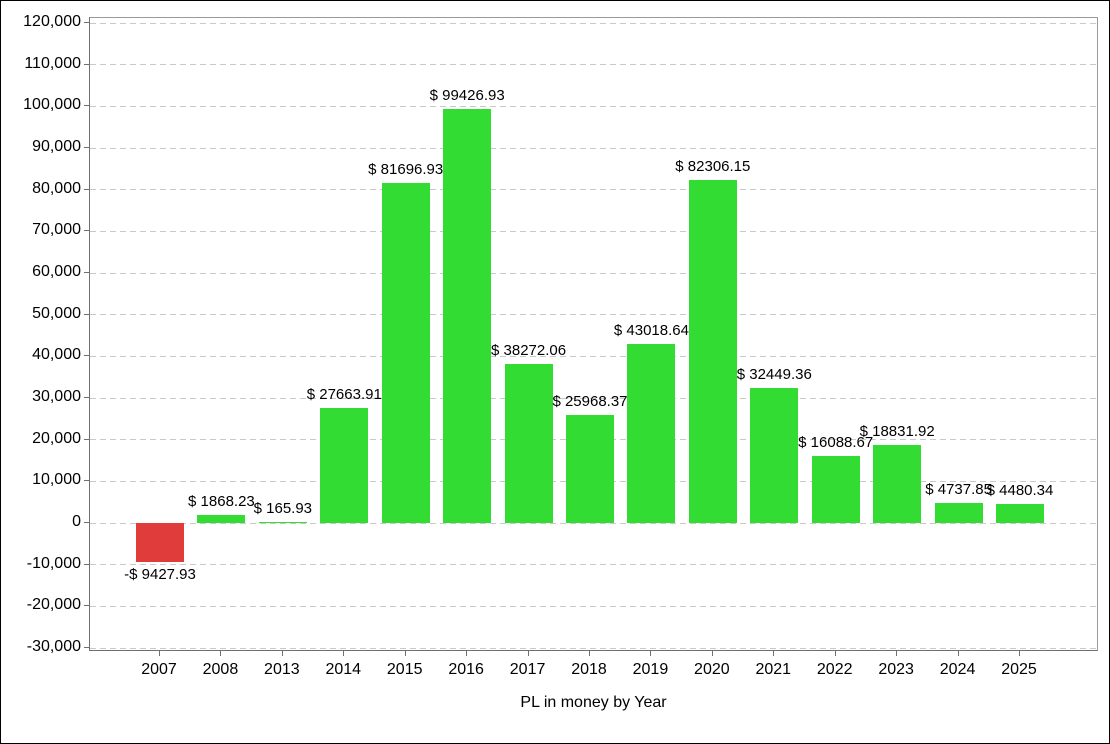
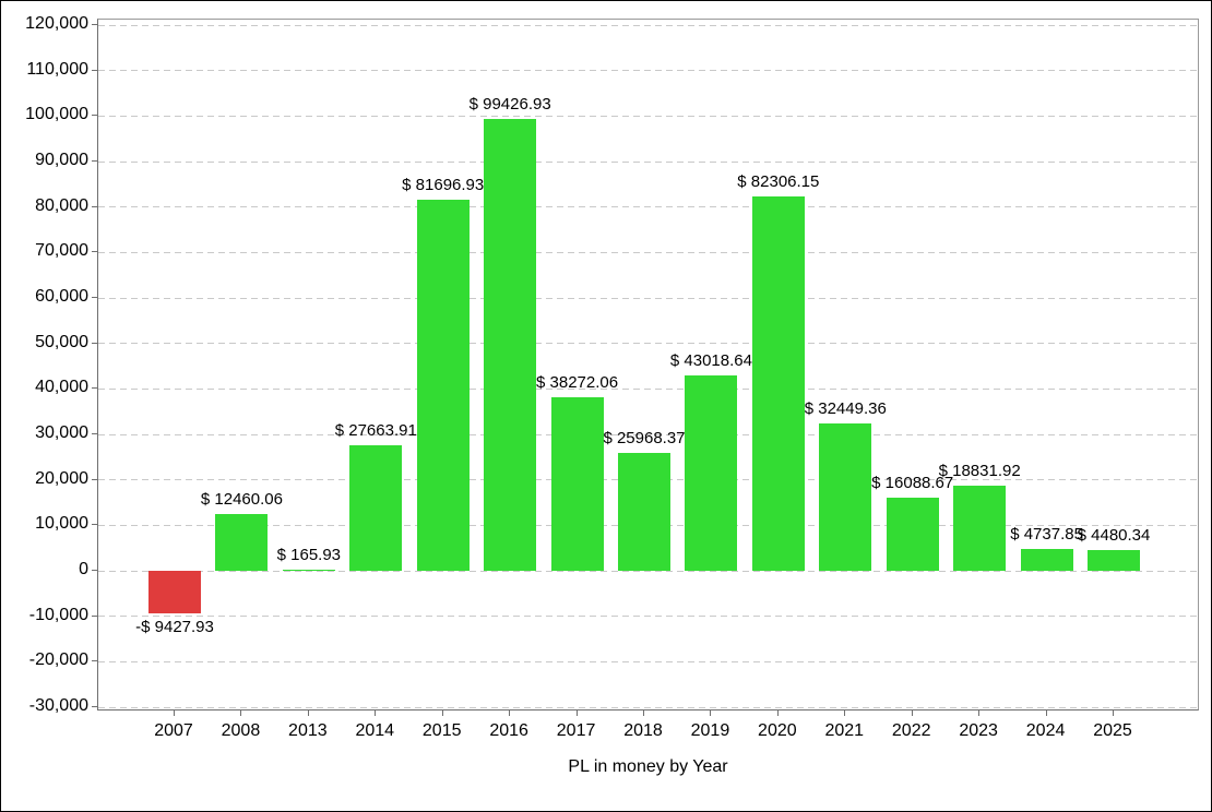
2008: 1868.23 -> 12460.06
